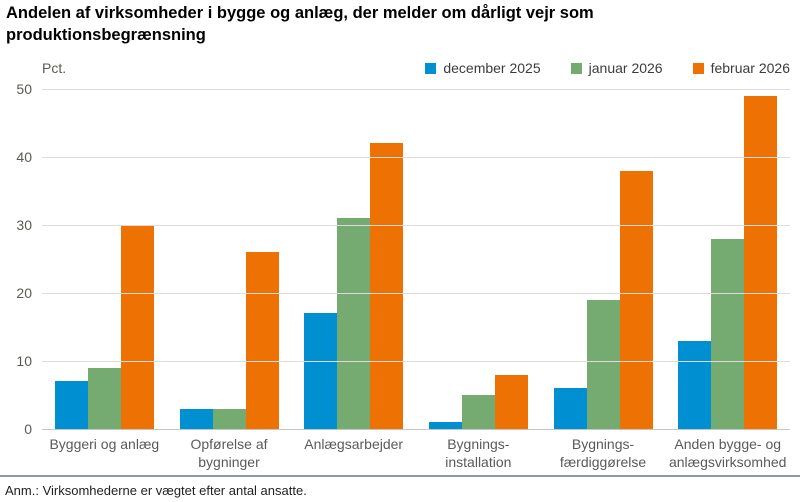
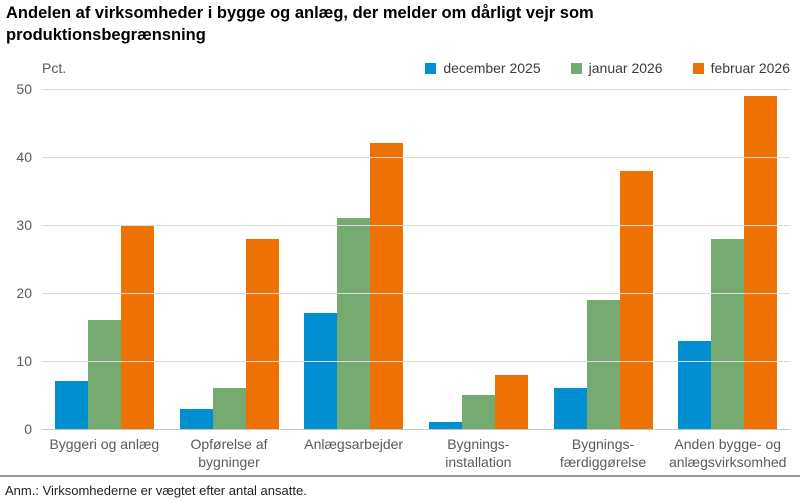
januar 2026/Byggeri og anlæg: 9 -> 16
januar 2026/Opførelse af bygninger: 3 -> 6
februar 2026/Opførelse af bygninger: 26 -> 28
